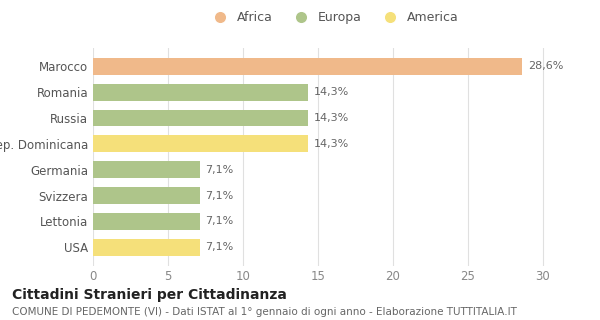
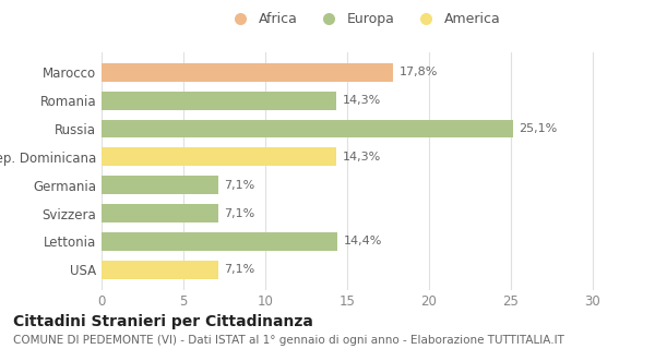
Marocco: 28,6% -> 17,8%
Russia: 14,3% -> 25,1%
Lettonia: 7,1% -> 14,4%
